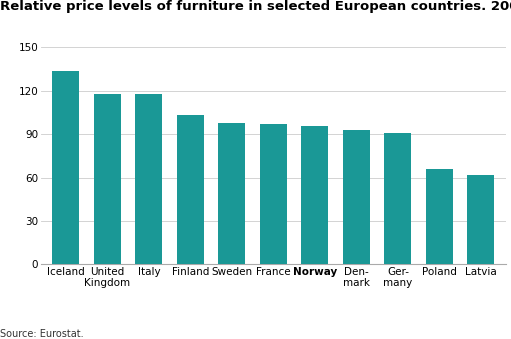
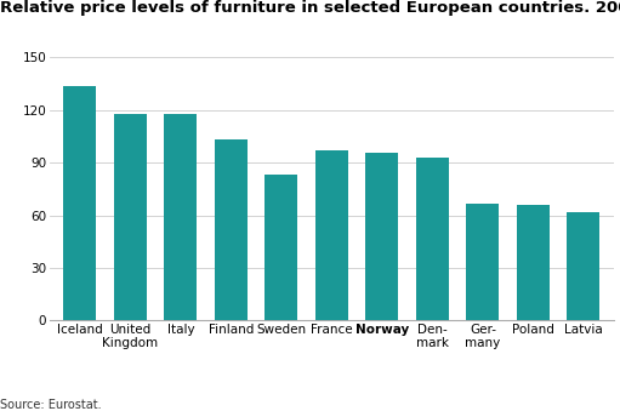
Sweden: 98 -> 83
Ger- many: 91 -> 67
